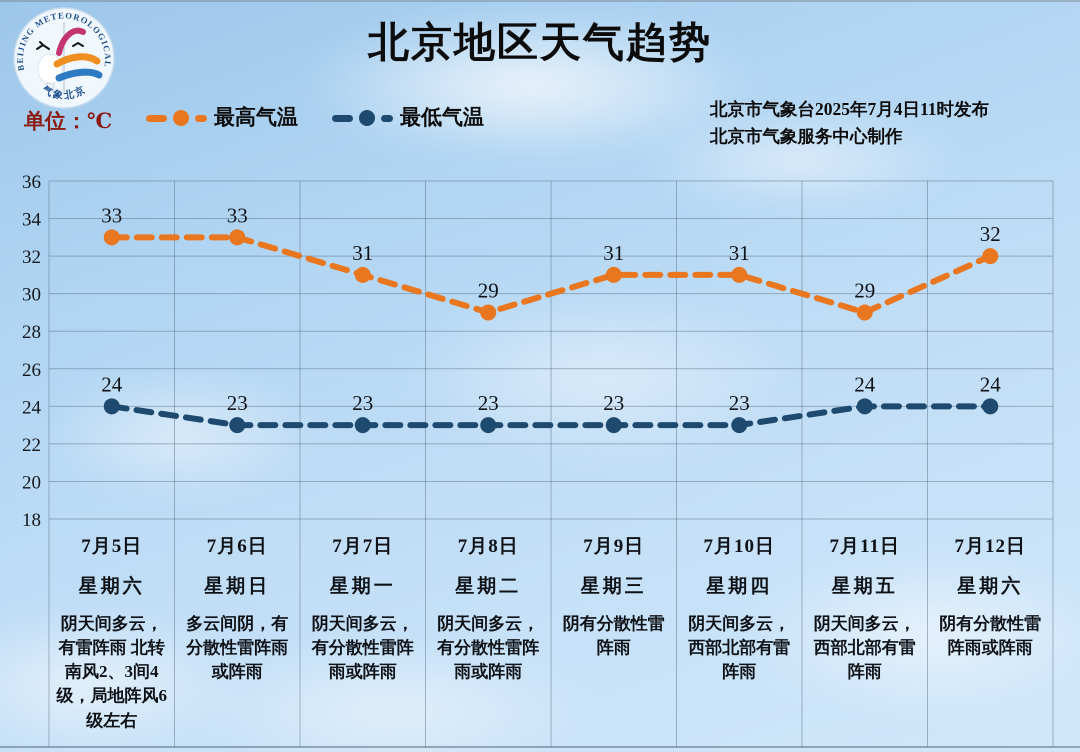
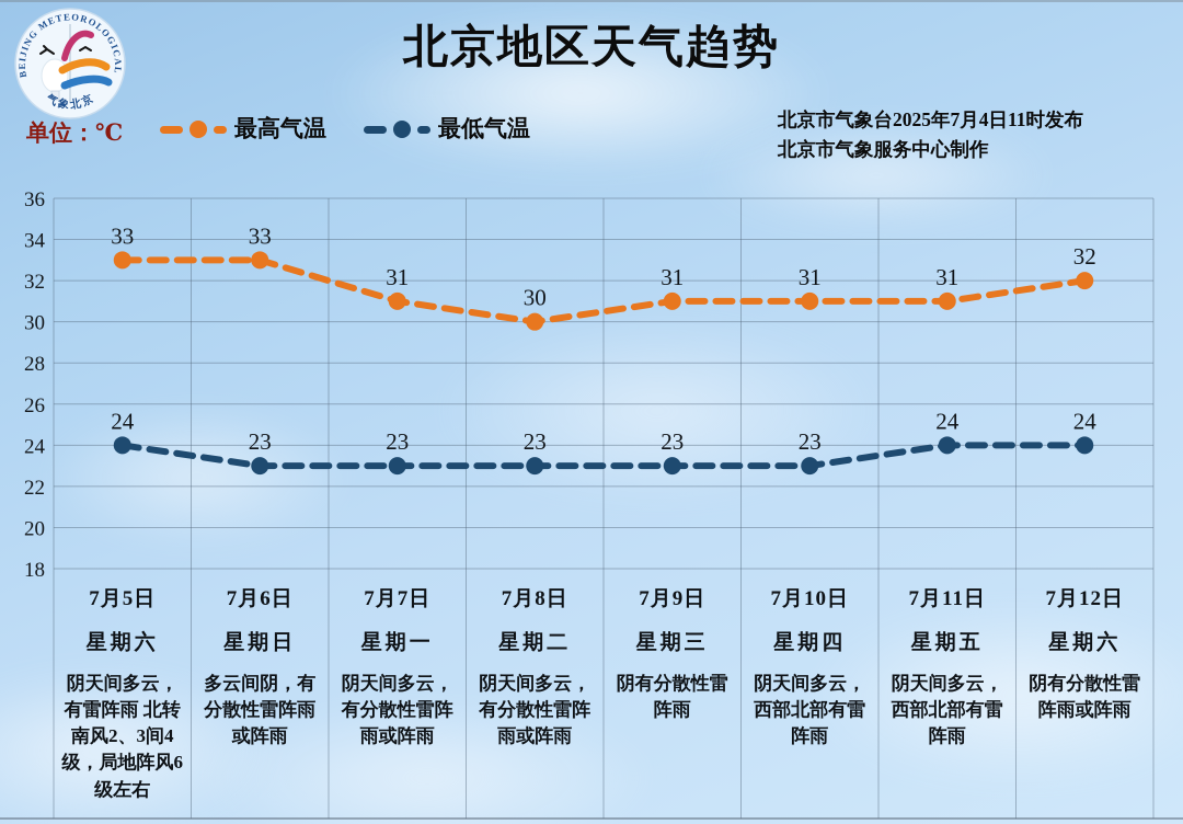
最高气温/7月8日: 29 -> 30
最高气温/7月11日: 29 -> 31
